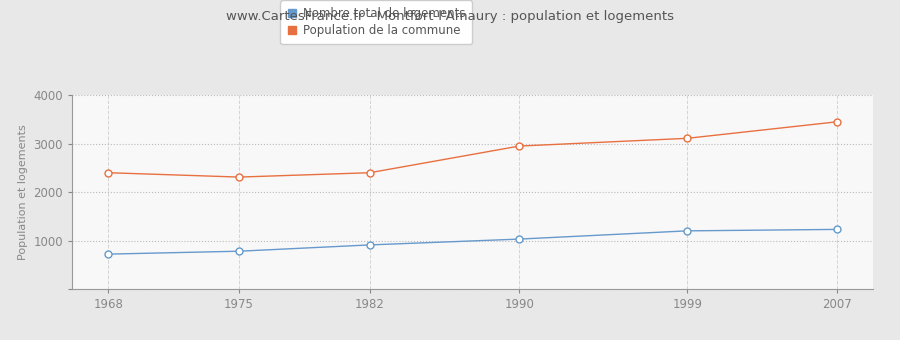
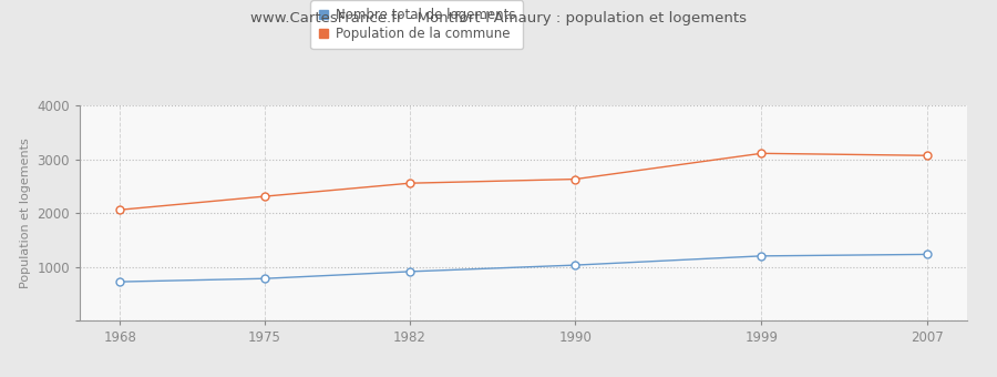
Population de la commune/1968: 2400 -> 2060
Population de la commune/1982: 2400 -> 2560
Population de la commune/1990: 2950 -> 2630
Population de la commune/2007: 3450 -> 3070
